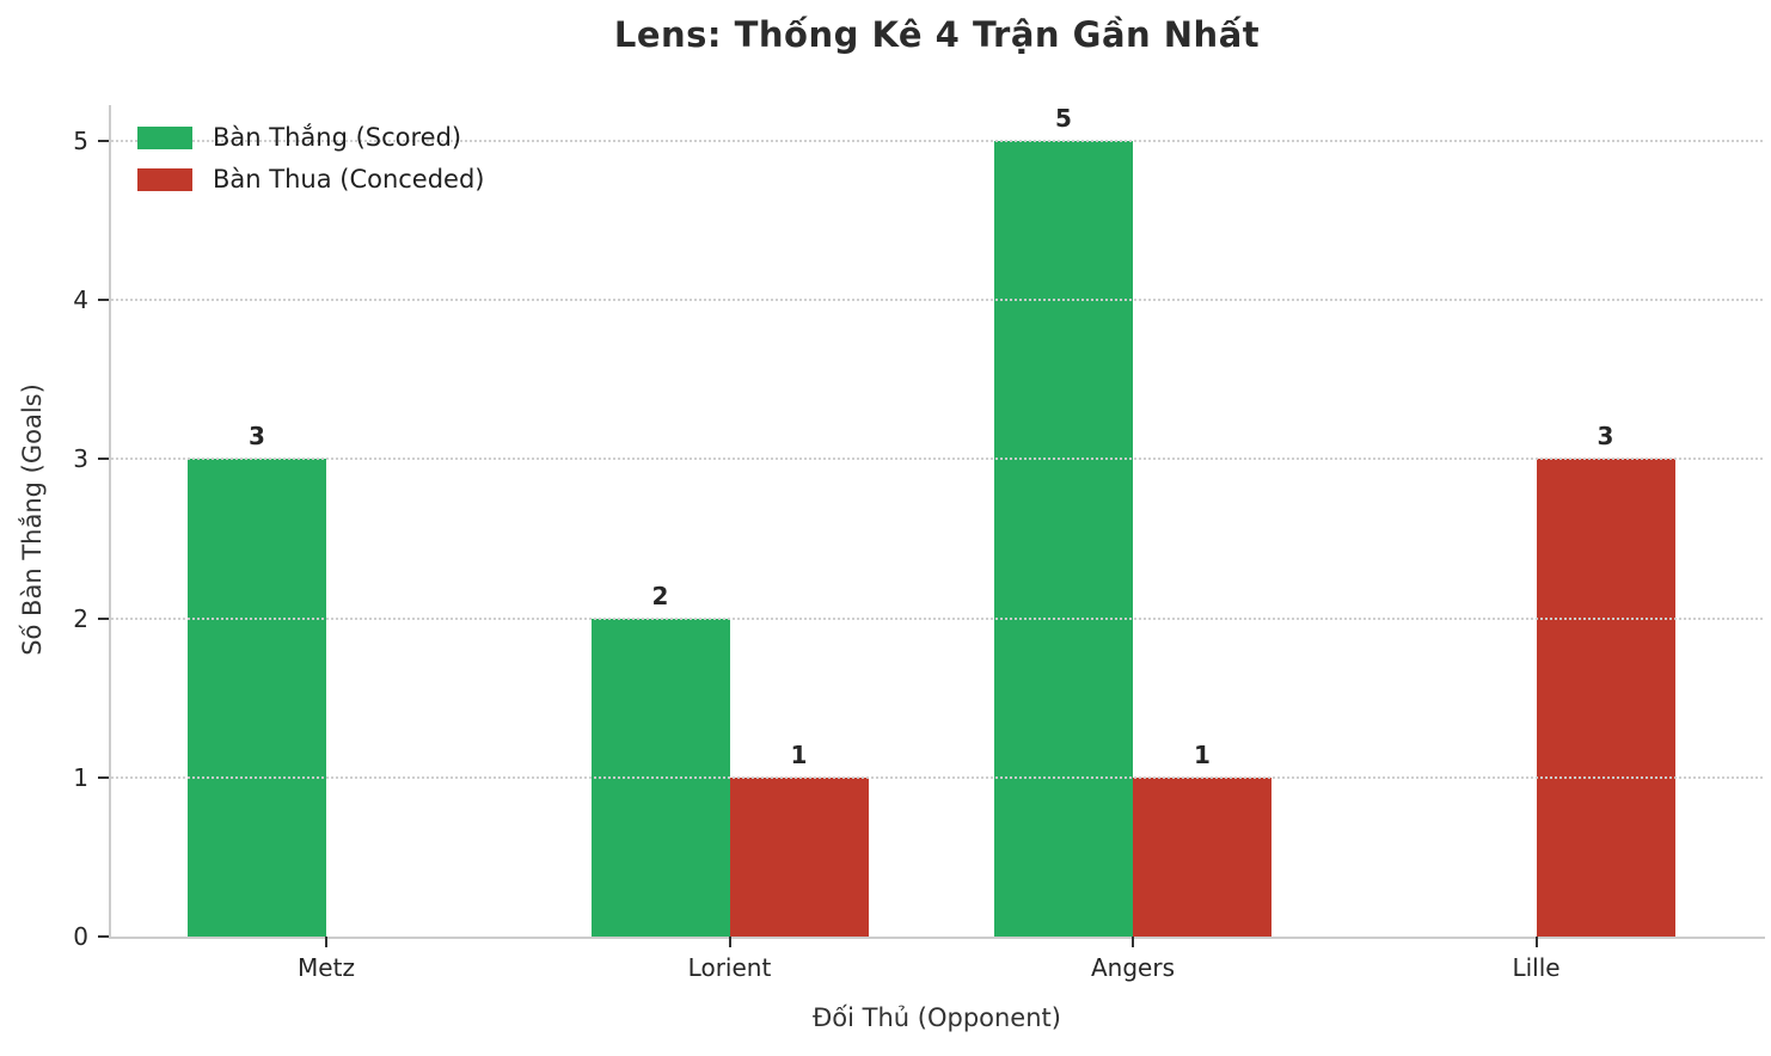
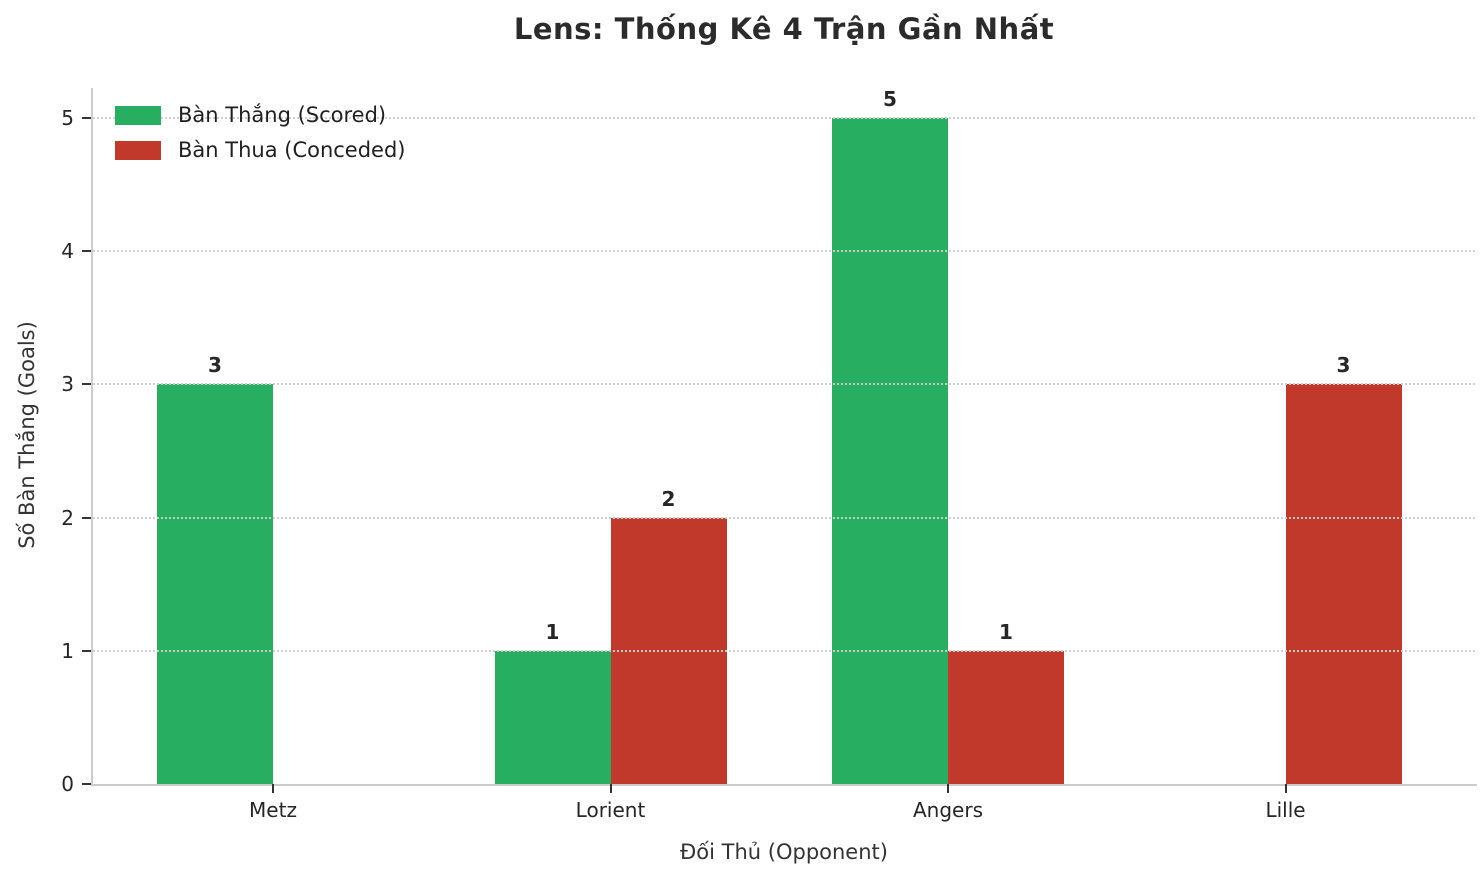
Bàn Thắng (Scored)/Lorient: 2 -> 1
Bàn Thua (Conceded)/Lorient: 1 -> 2
